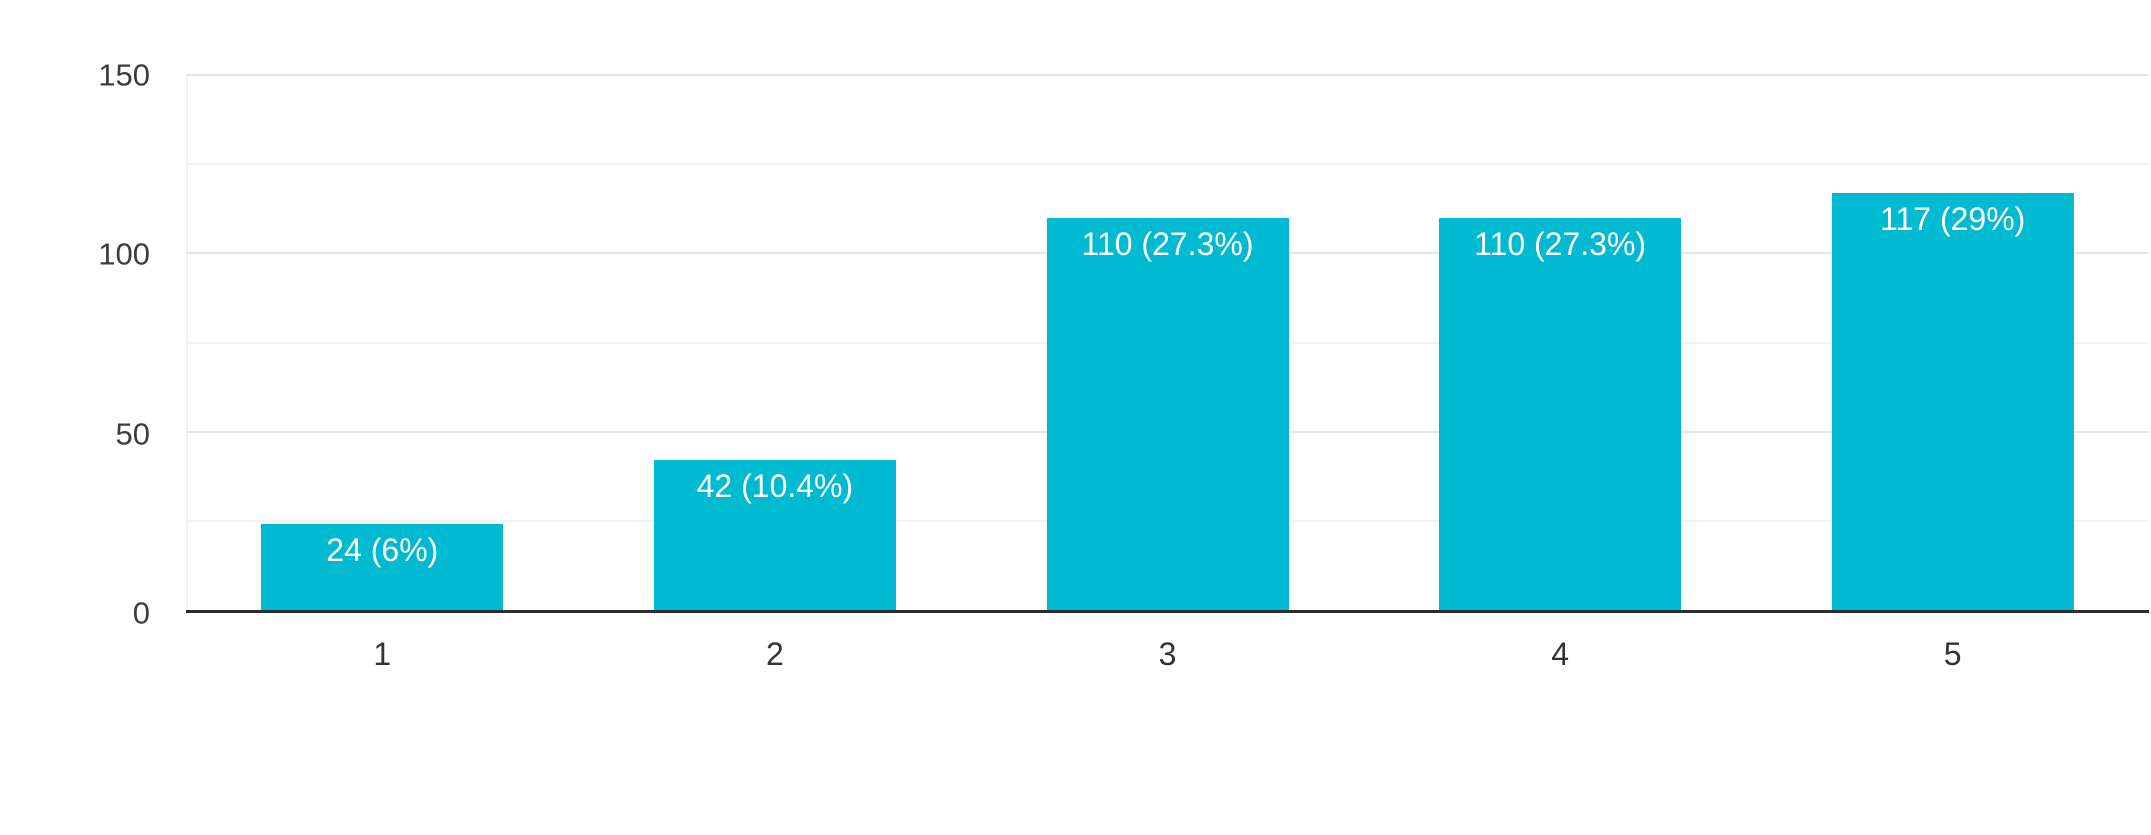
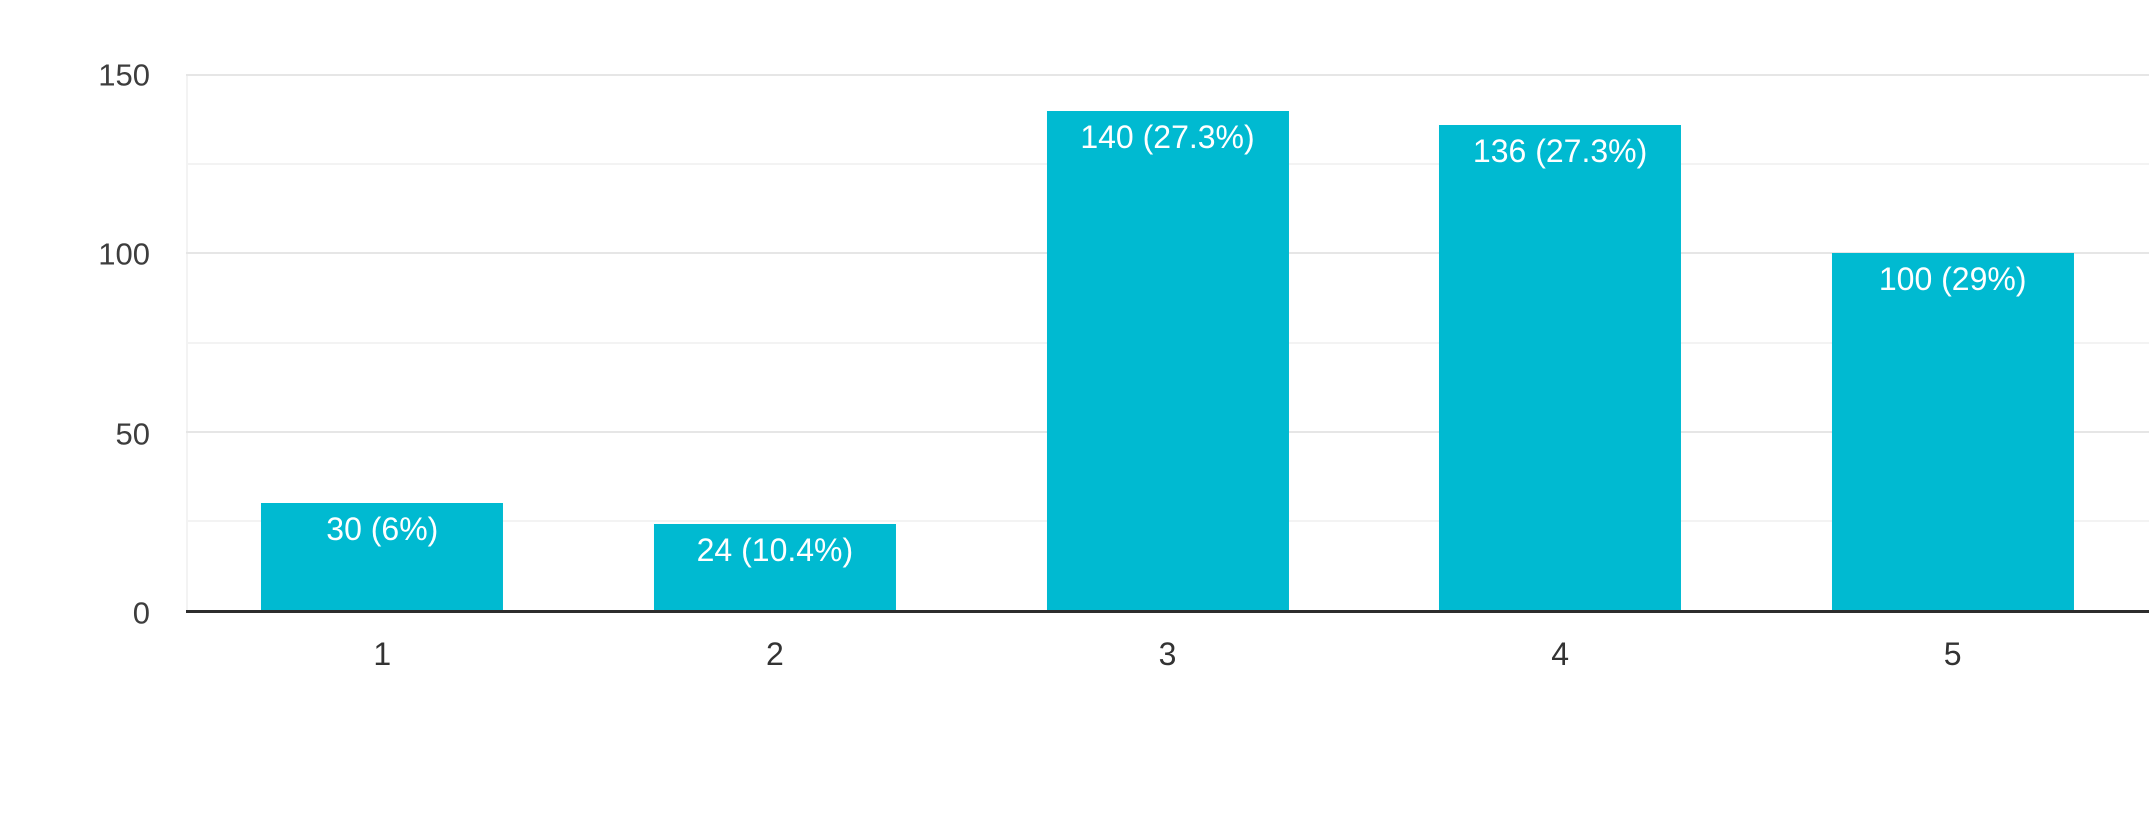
1: 24 -> 30
2: 42 -> 24
3: 110 -> 140
4: 110 -> 136
5: 117 -> 100
